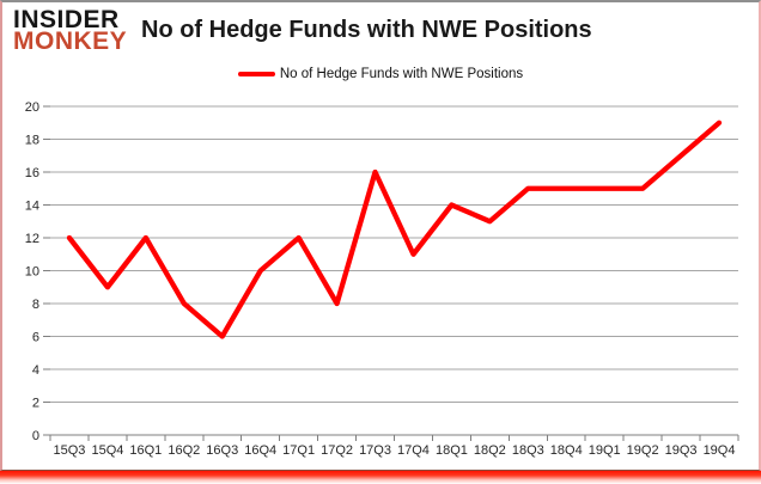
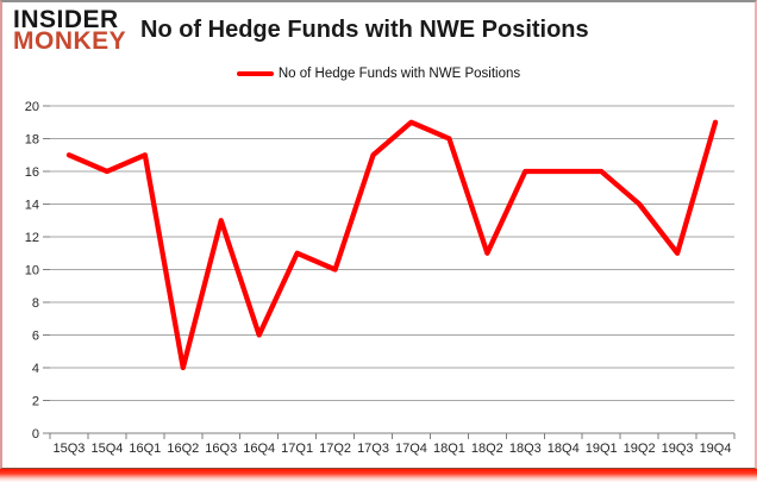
15Q3: 12 -> 17
15Q4: 9 -> 16
16Q1: 12 -> 17
16Q2: 8 -> 4
16Q3: 6 -> 13
16Q4: 10 -> 6
17Q1: 12 -> 11
17Q2: 8 -> 10
17Q3: 16 -> 17
17Q4: 11 -> 19
18Q1: 14 -> 18
18Q2: 13 -> 11
18Q3: 15 -> 16
18Q4: 15 -> 16
19Q1: 15 -> 16
19Q2: 15 -> 14
19Q3: 17 -> 11
